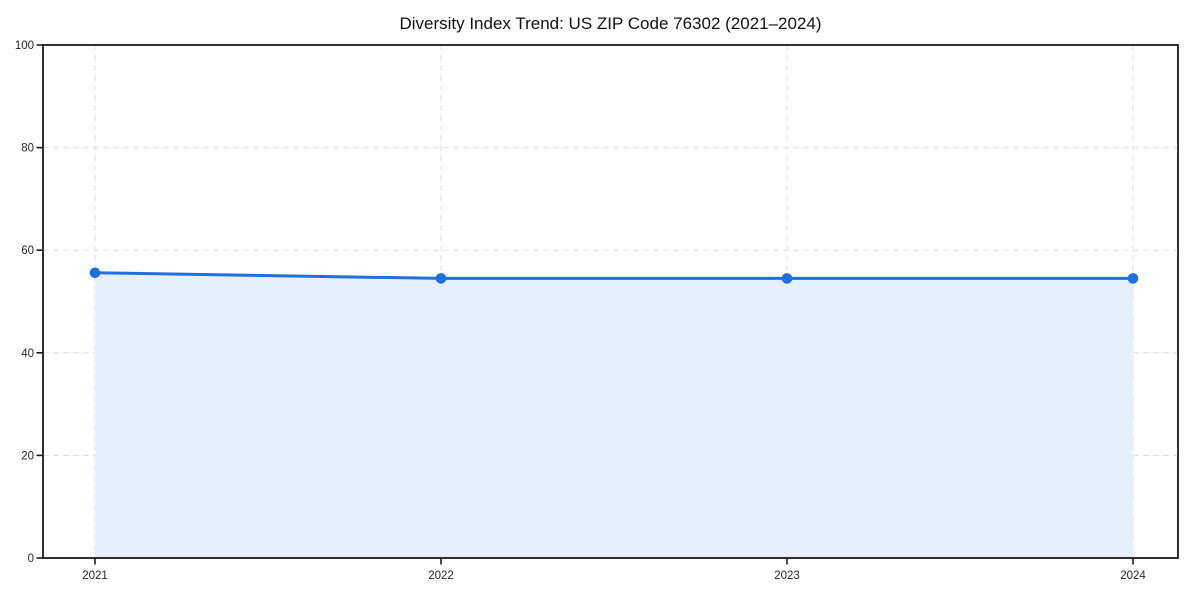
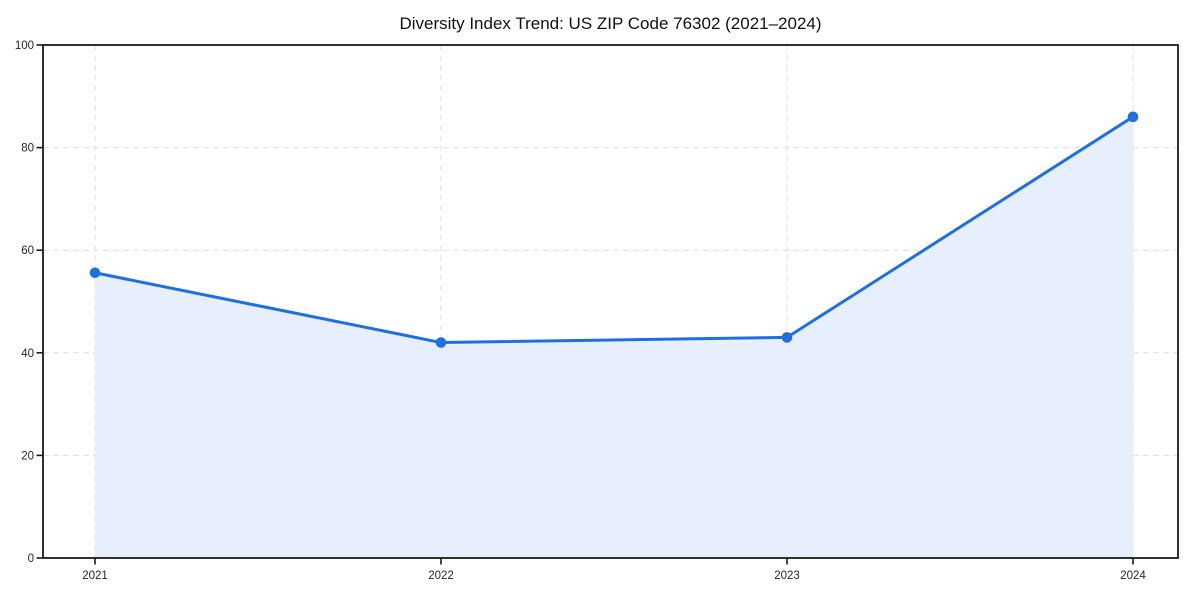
2022: 54 -> 42
2023: 54 -> 43
2024: 54 -> 86
